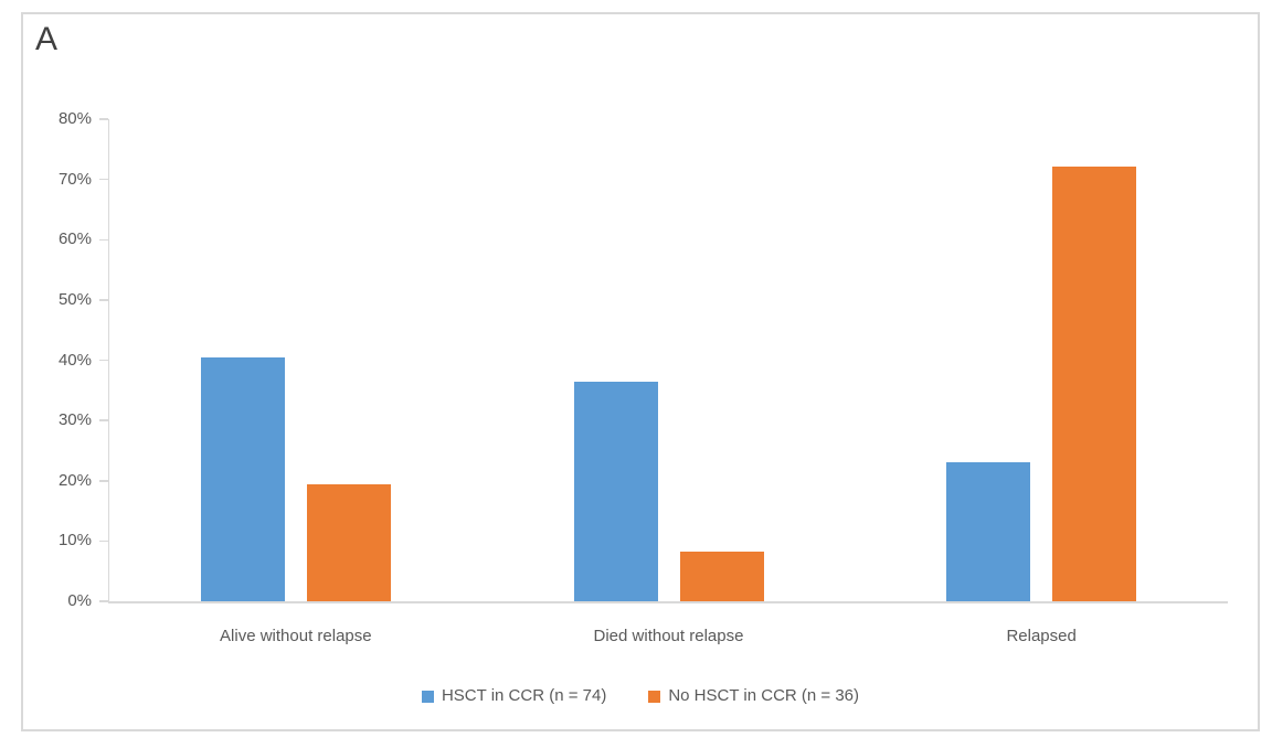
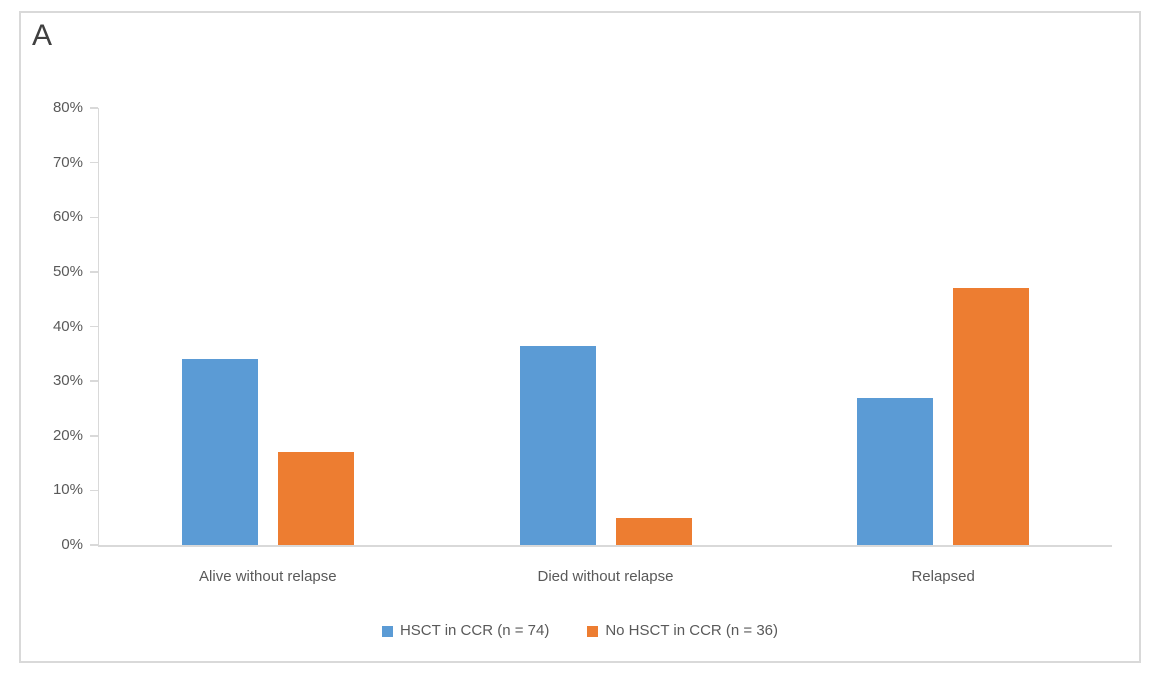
HSCT in CCR (n = 74)/Alive without relapse: 40% -> 34%
No HSCT in CCR (n = 36)/Alive without relapse: 19% -> 17%
No HSCT in CCR (n = 36)/Died without relapse: 8% -> 5%
HSCT in CCR (n = 74)/Relapsed: 23% -> 27%
No HSCT in CCR (n = 36)/Relapsed: 72% -> 47%
